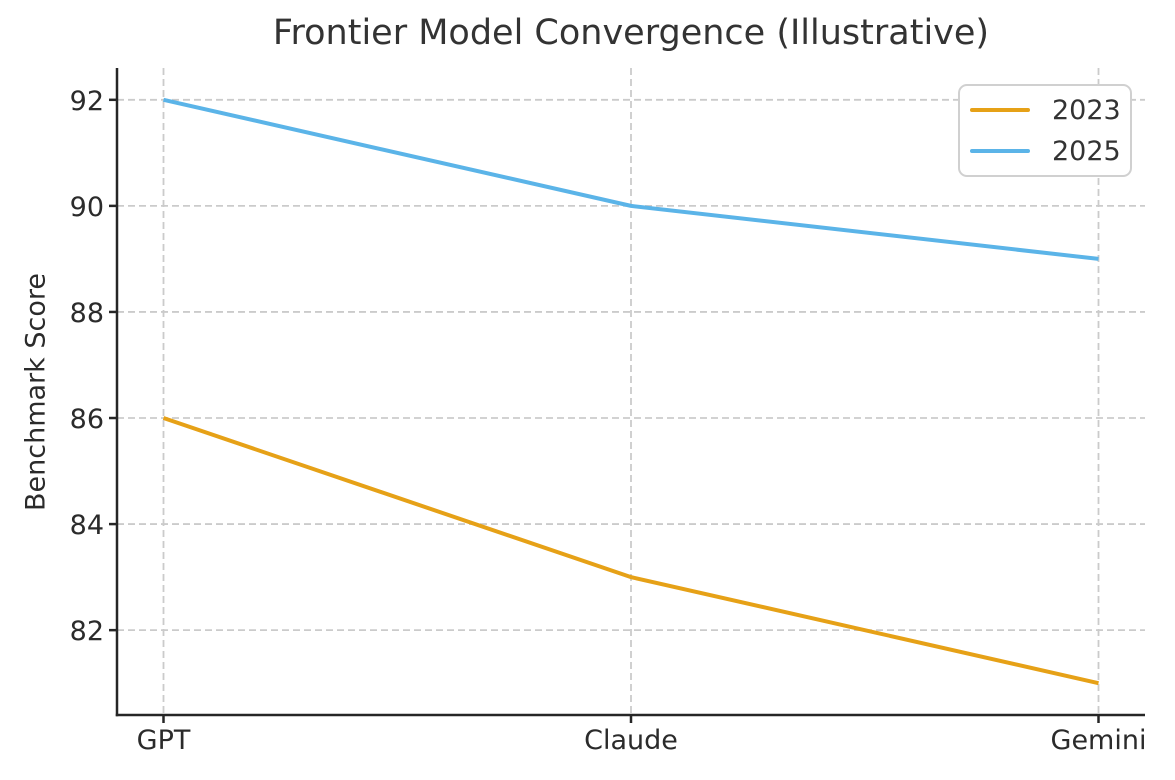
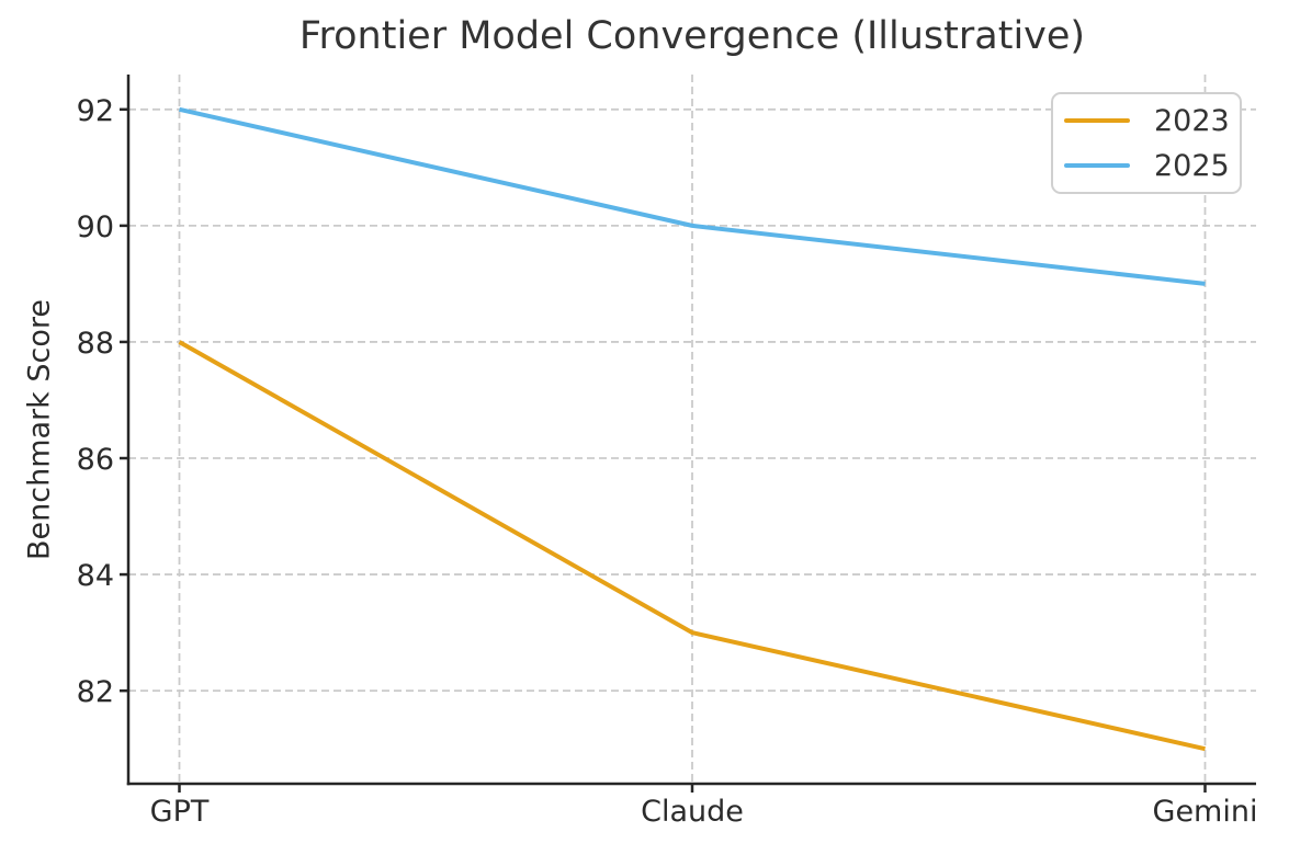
2023/GPT: 86 -> 88
